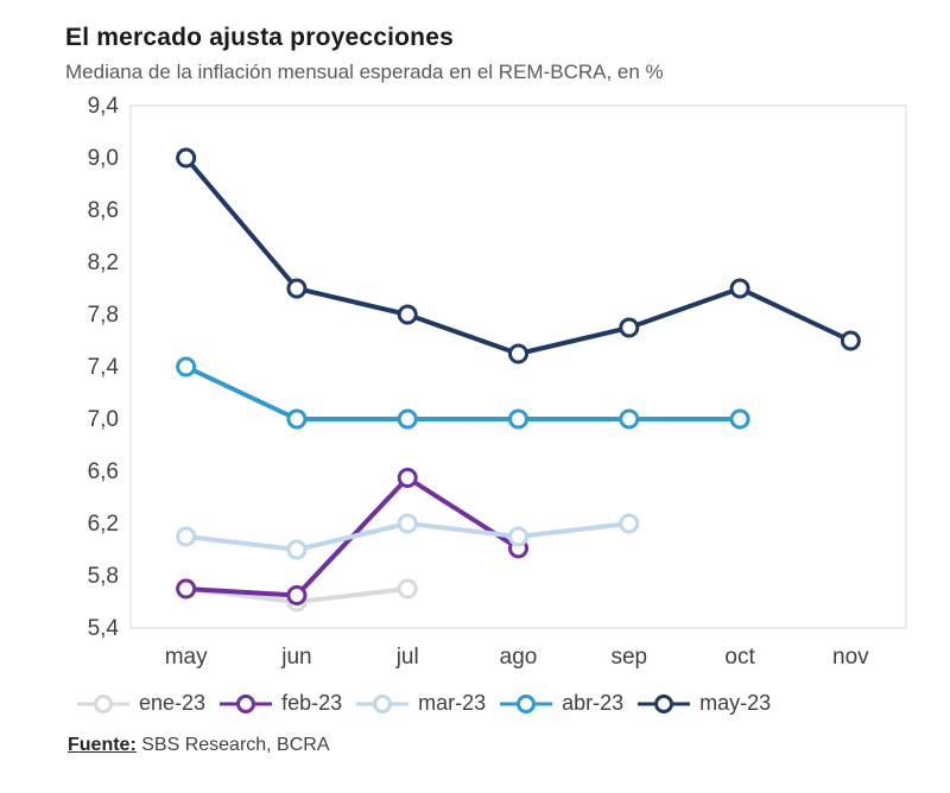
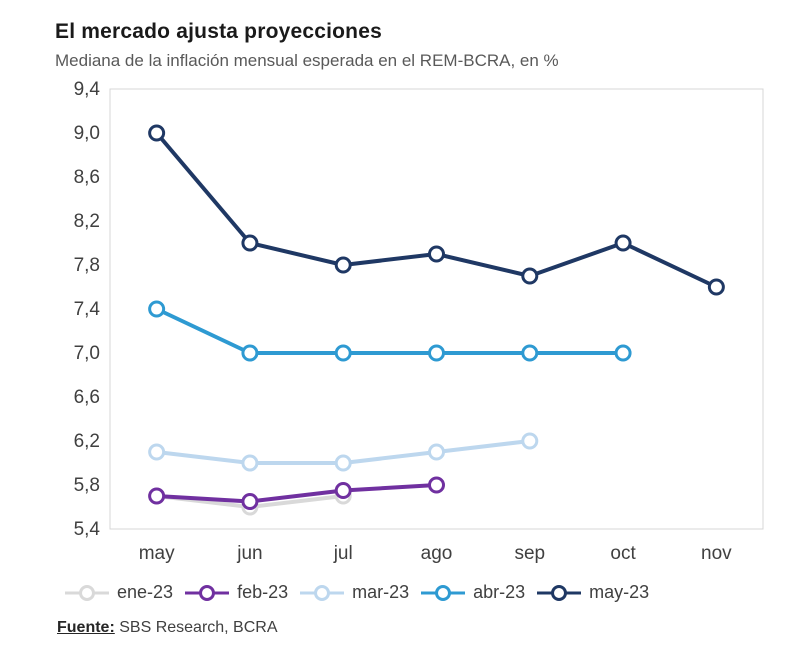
feb-23/jul: 6,55 -> 5,75
mar-23/jul: 6,2 -> 6,0
feb-23/ago: 6,01 -> 5,80
may-23/ago: 7,5 -> 7,9
